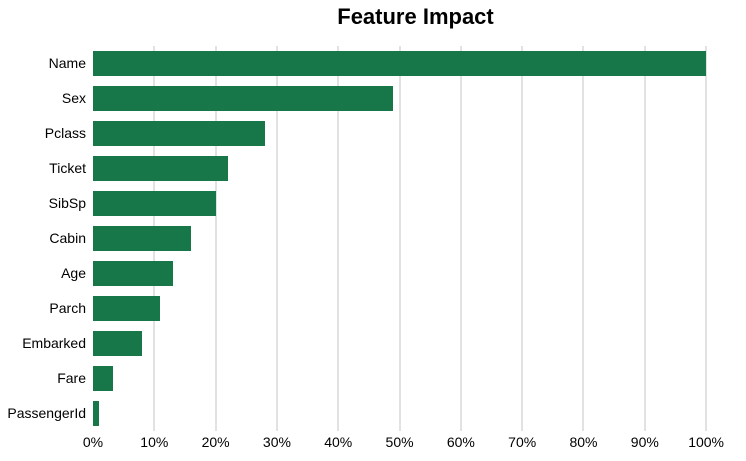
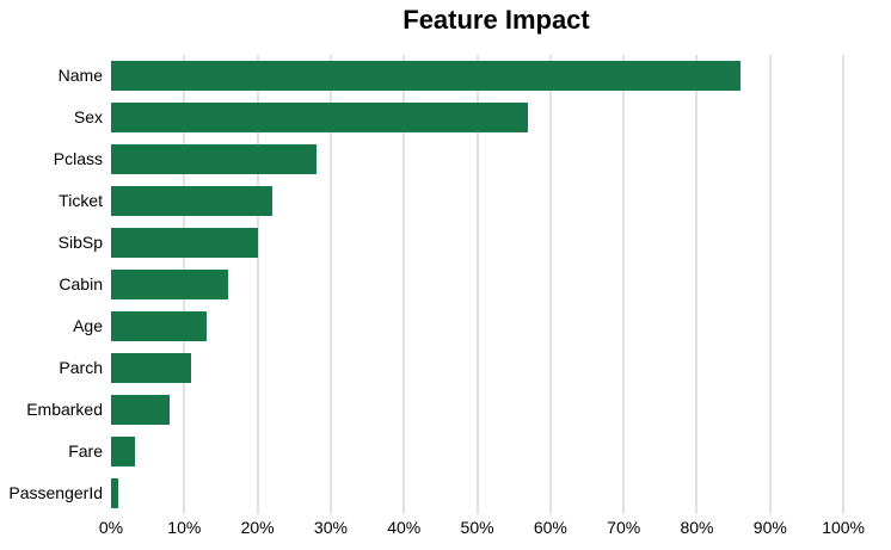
Name: 100% -> 86%
Sex: 49% -> 57%
